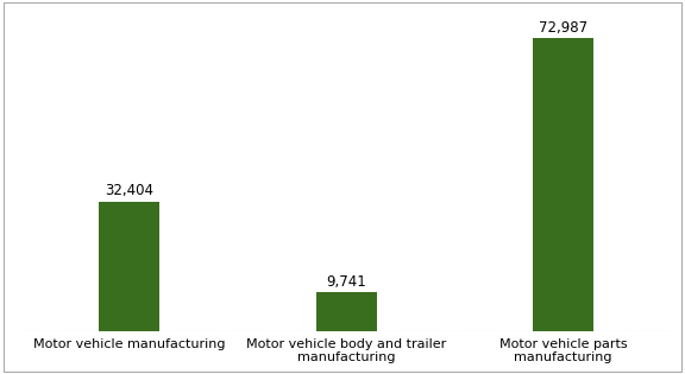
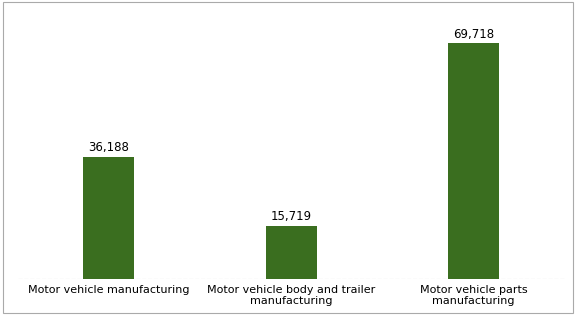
Motor vehicle manufacturing: 32,404 -> 36,188
Motor vehicle body and trailer manufacturing: 9,741 -> 15,719
Motor vehicle parts manufacturing: 72,987 -> 69,718
